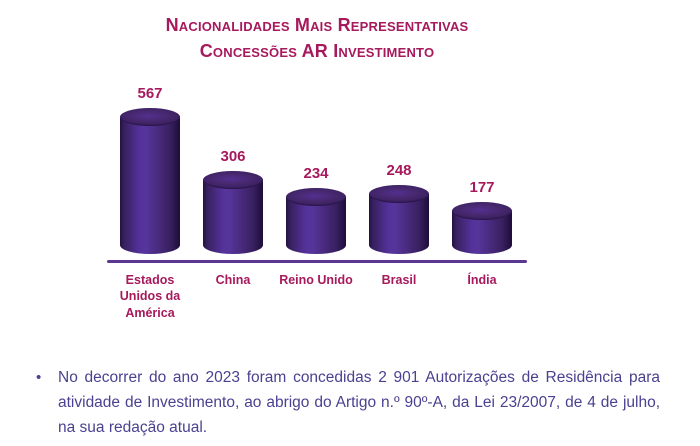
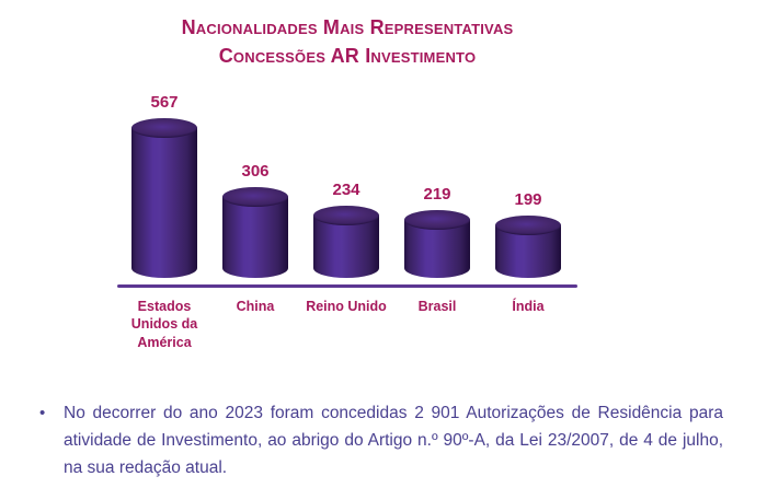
Brasil: 248 -> 219
Índia: 177 -> 199
